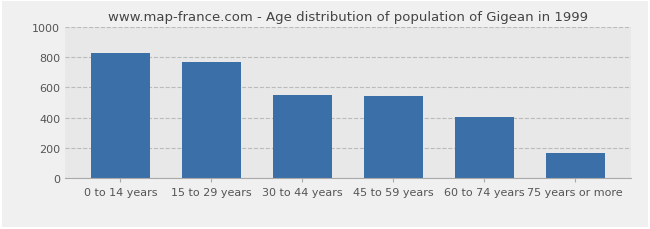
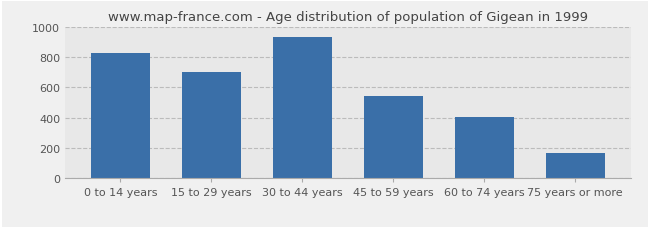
15 to 29 years: 770 -> 700
30 to 44 years: 550 -> 930
